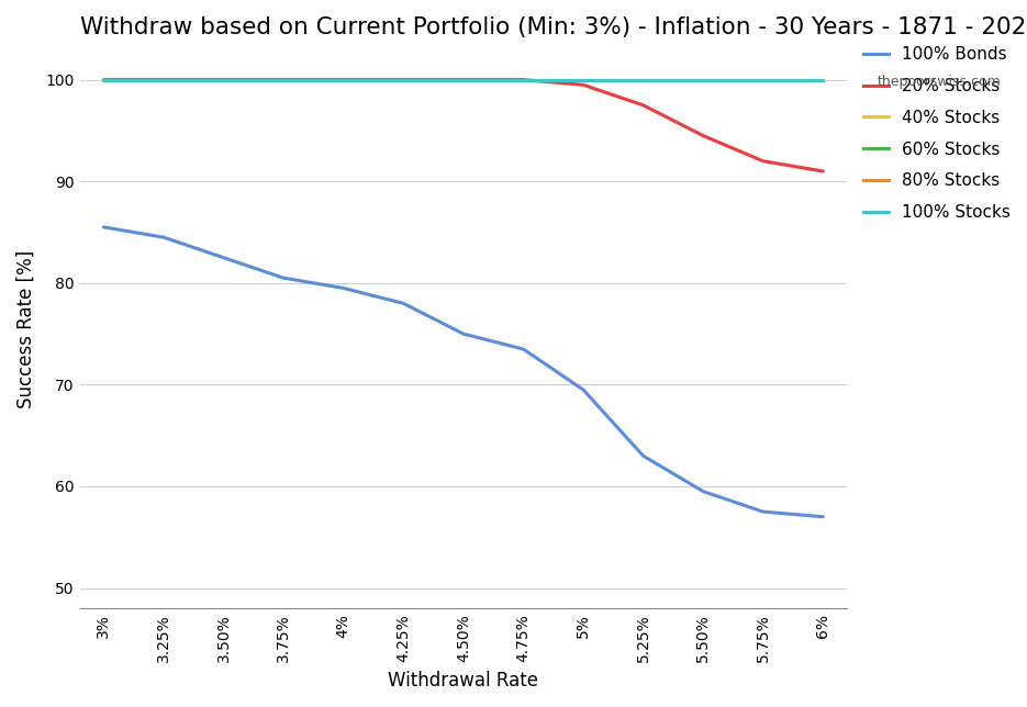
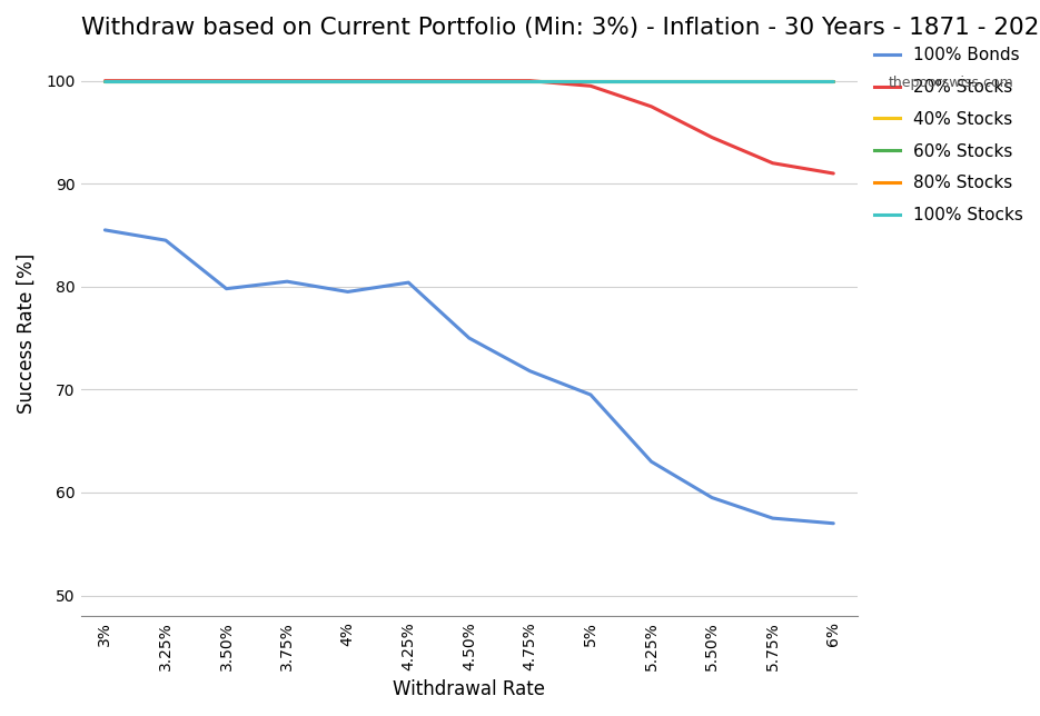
100% Bonds/3.50%: 82.5 -> 79.8
100% Bonds/4.25%: 78.0 -> 80.4
100% Bonds/4.75%: 73.5 -> 71.8
